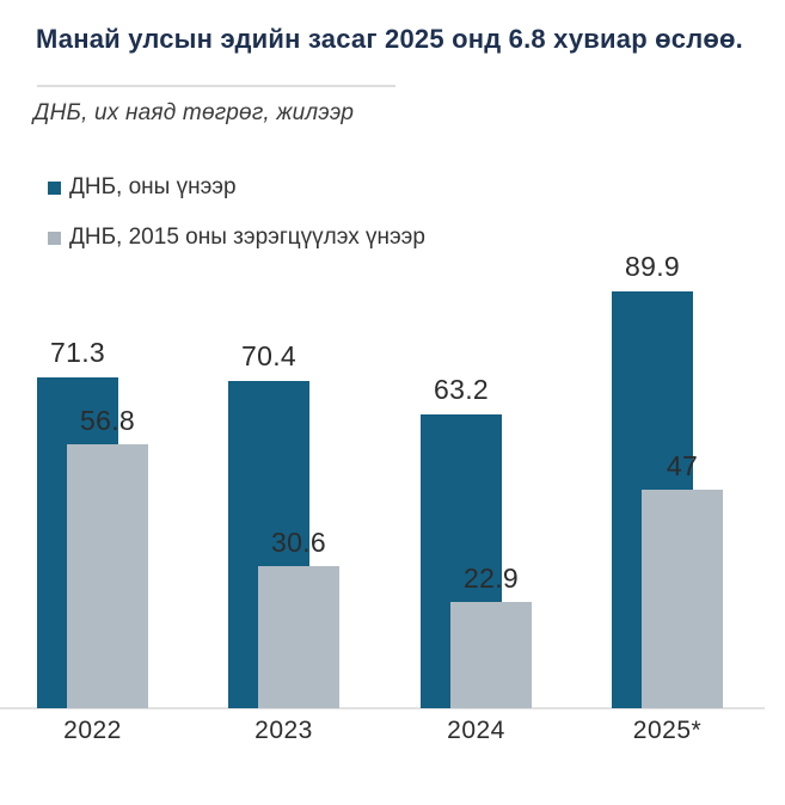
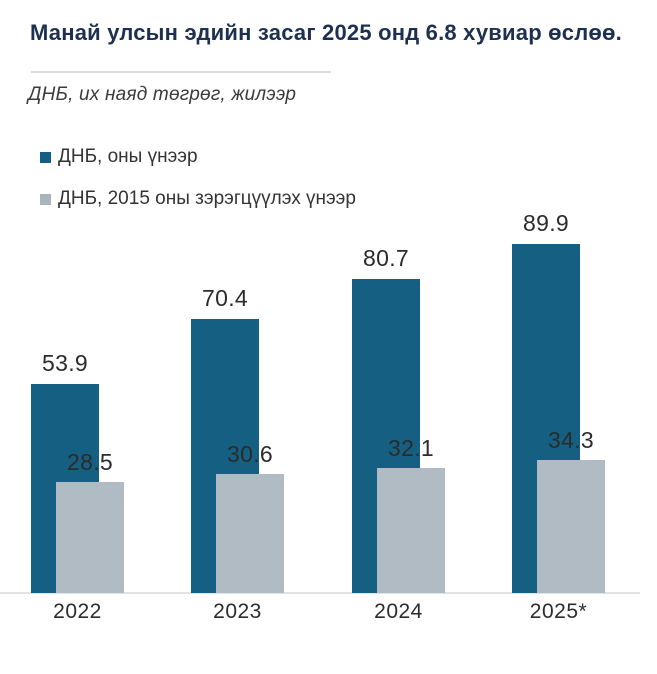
ДНБ, оны үнээр/2022: 71.3 -> 53.9
ДНБ, 2015 оны зэрэгцүүлэх үнээр/2022: 56.8 -> 28.5
ДНБ, оны үнээр/2024: 63.2 -> 80.7
ДНБ, 2015 оны зэрэгцүүлэх үнээр/2024: 22.9 -> 32.1
ДНБ, 2015 оны зэрэгцүүлэх үнээр/2025*: 47 -> 34.3
